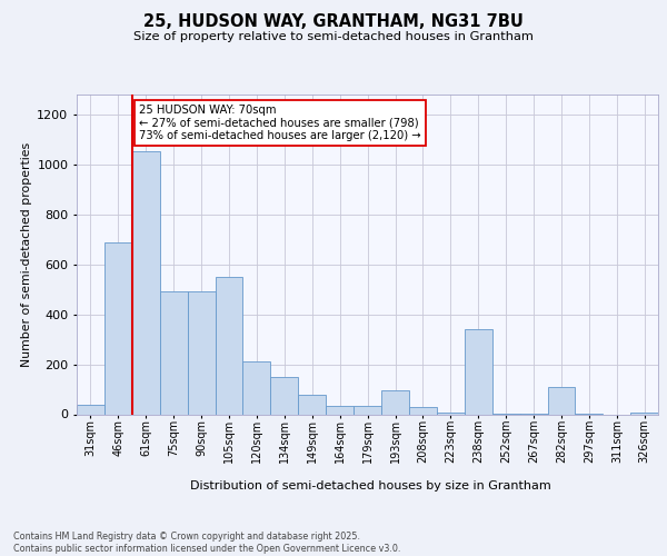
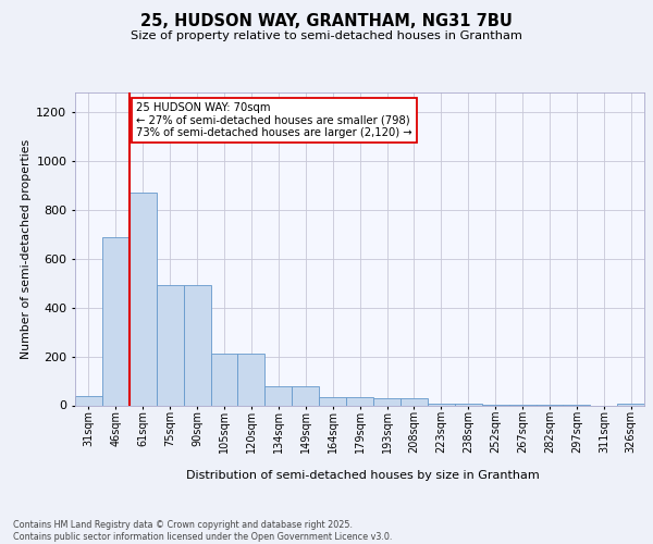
61sqm: 1055 -> 870
105sqm: 550 -> 210
134sqm: 150 -> 80
193sqm: 95 -> 30
238sqm: 340 -> 8
282sqm: 110 -> 2
